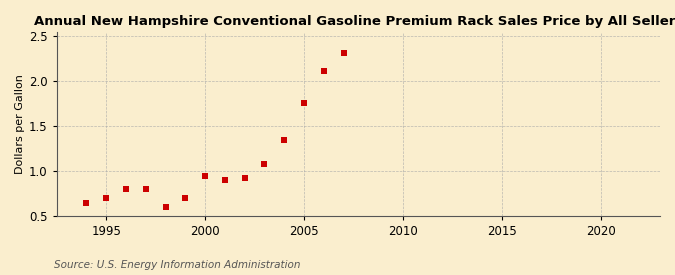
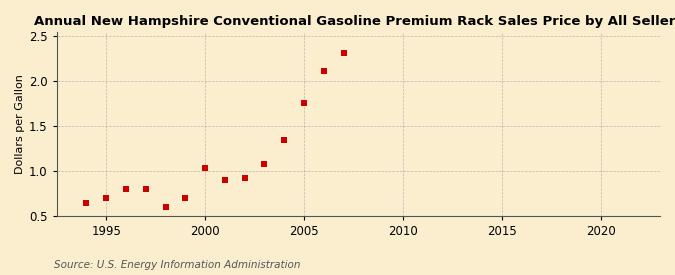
2000: 0.94 -> 1.03
